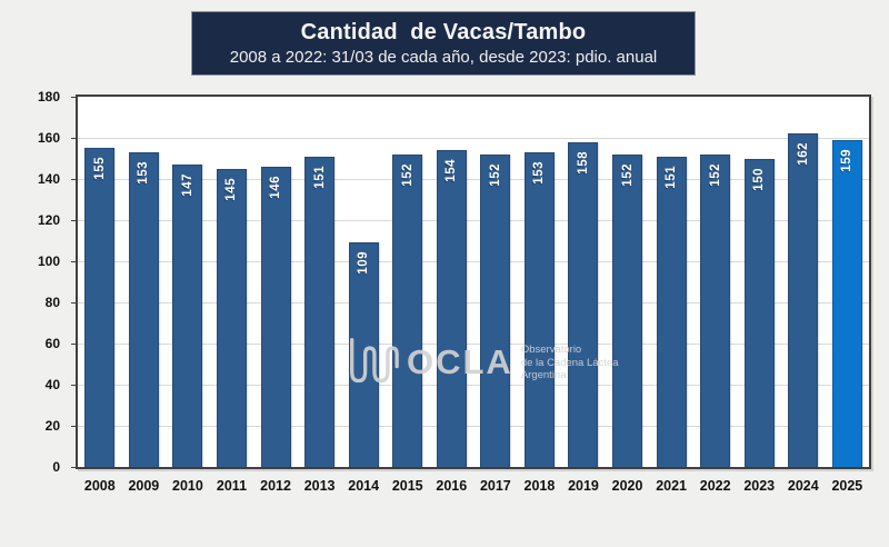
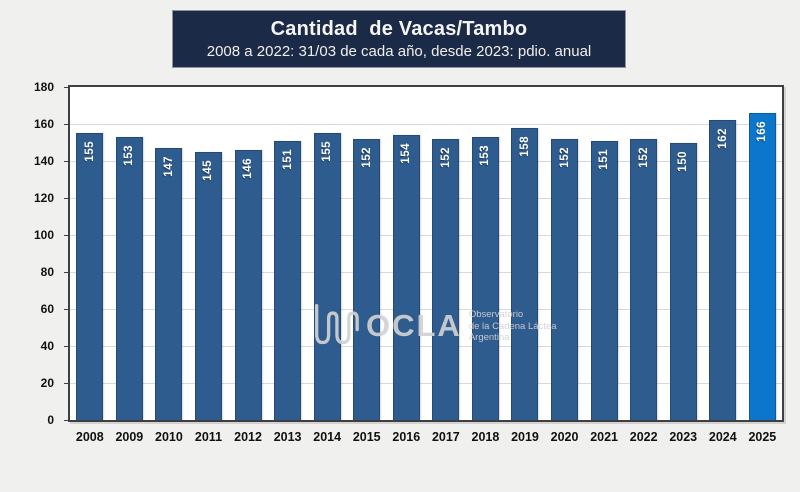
2014: 109 -> 155
2025: 159 -> 166
